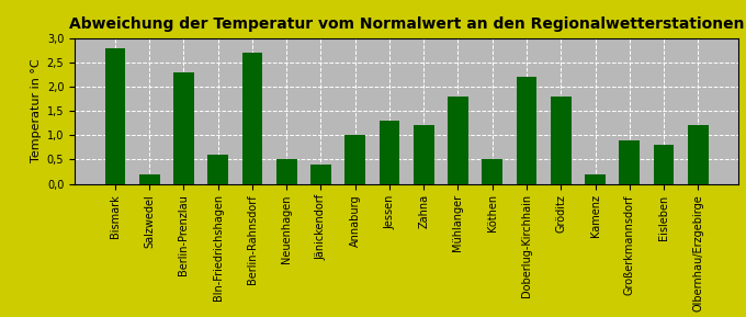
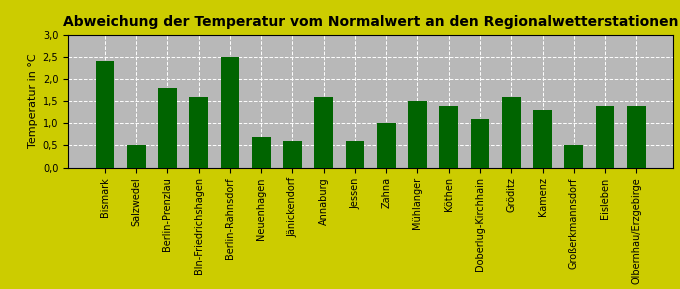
Bismark: 2,8 -> 2,4
Salzwedel: 0,2 -> 0,5
Berlin-Prenzlau: 2,3 -> 1,8
Bln-Friedrichshagen: 0,6 -> 1,6
Berlin-Rahnsdorf: 2,7 -> 2,5
Neuenhagen: 0,5 -> 0,7
Jänickendorf: 0,4 -> 0,6
Annaburg: 1,0 -> 1,6
Jessen: 1,3 -> 0,6
Zahna: 1,2 -> 1,0
Mühlanger: 1,8 -> 1,5
Köthen: 0,5 -> 1,4
Doberlug-Kirchhain: 2,2 -> 1,1
Gröditz: 1,8 -> 1,6
Kamenz: 0,2 -> 1,3
Großerkmannsdorf: 0,9 -> 0,5
Eisleben: 0,8 -> 1,4
Olbernhau/Erzgebirge: 1,2 -> 1,4
